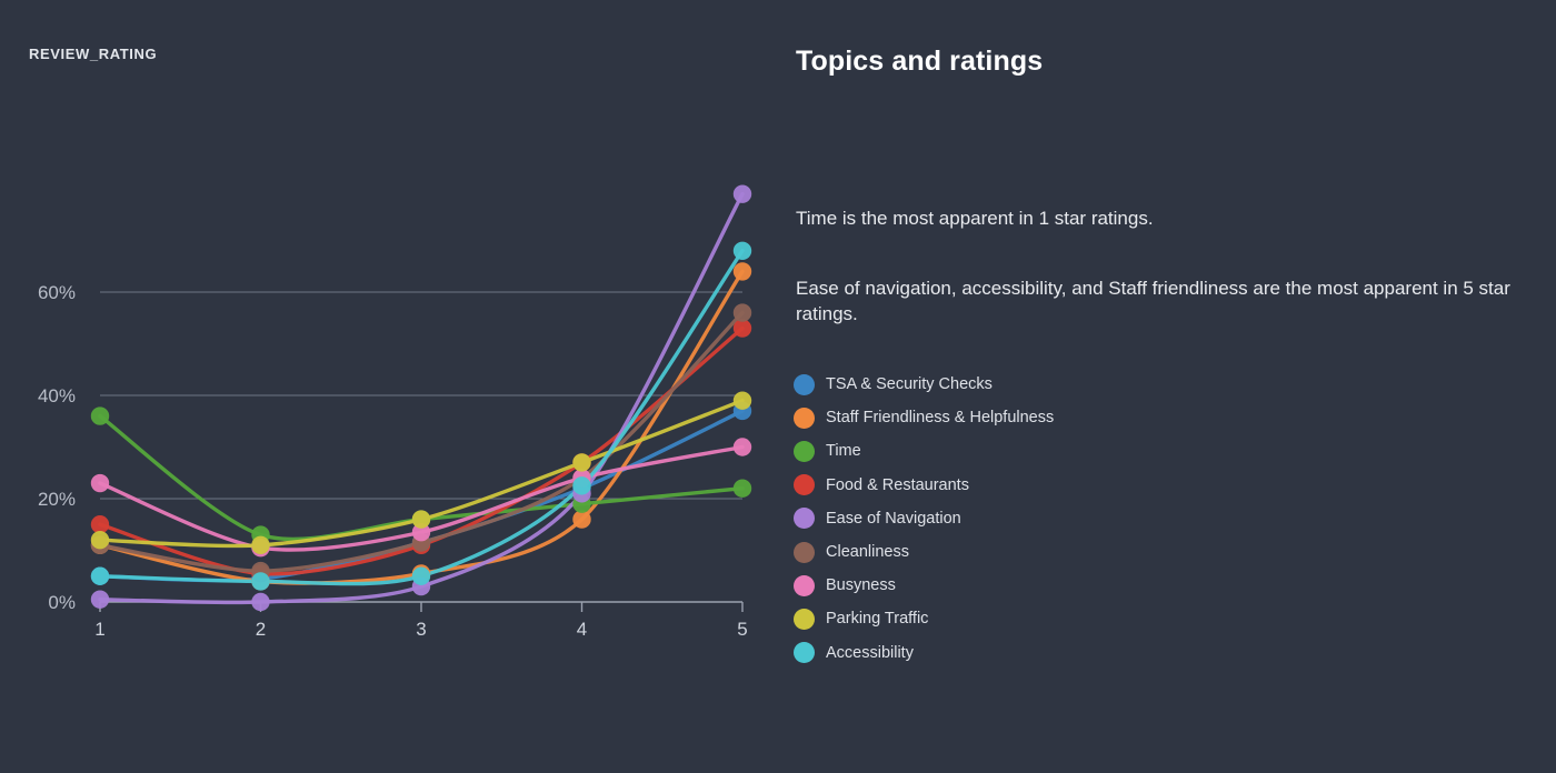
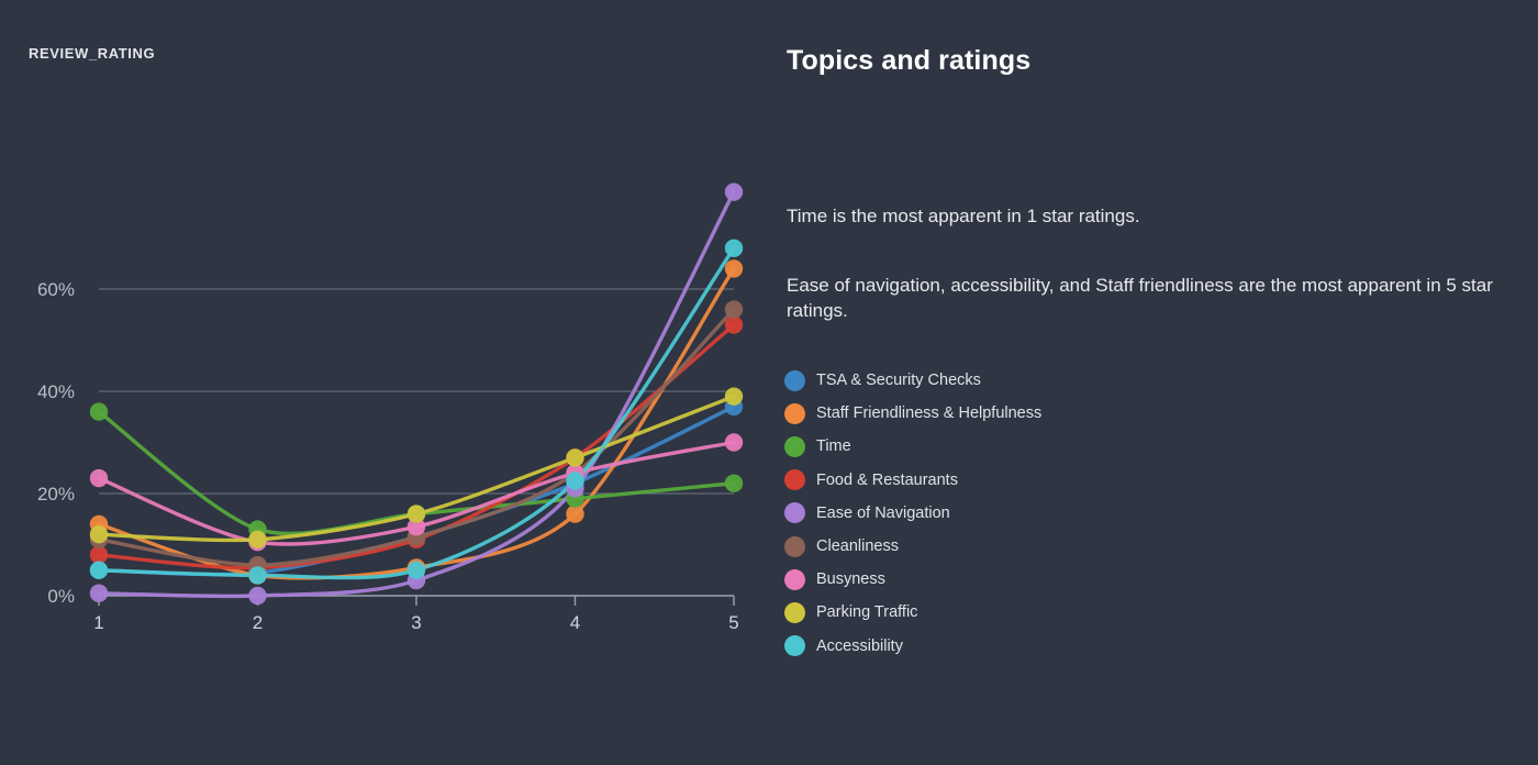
Staff Friendliness & Helpfulness/1: 11% -> 14%
Food & Restaurants/1: 15% -> 8%
